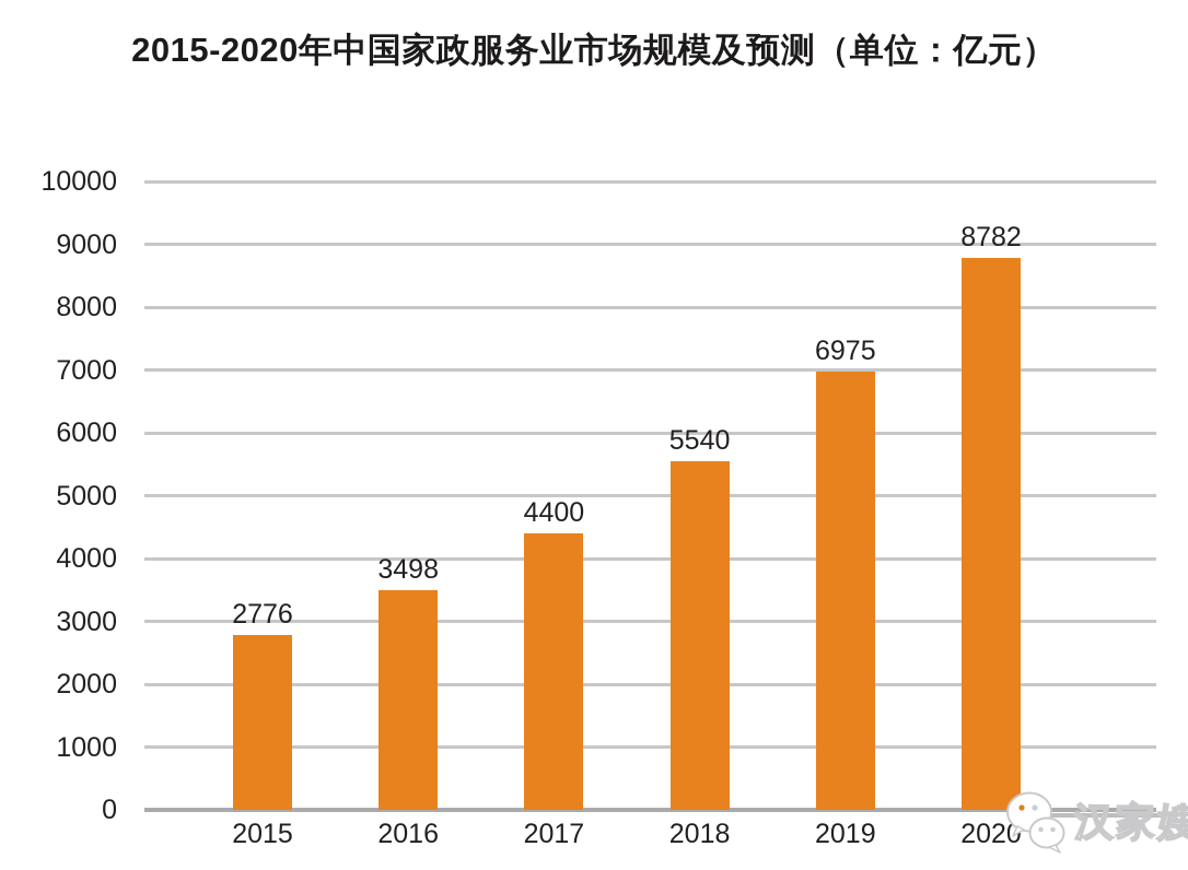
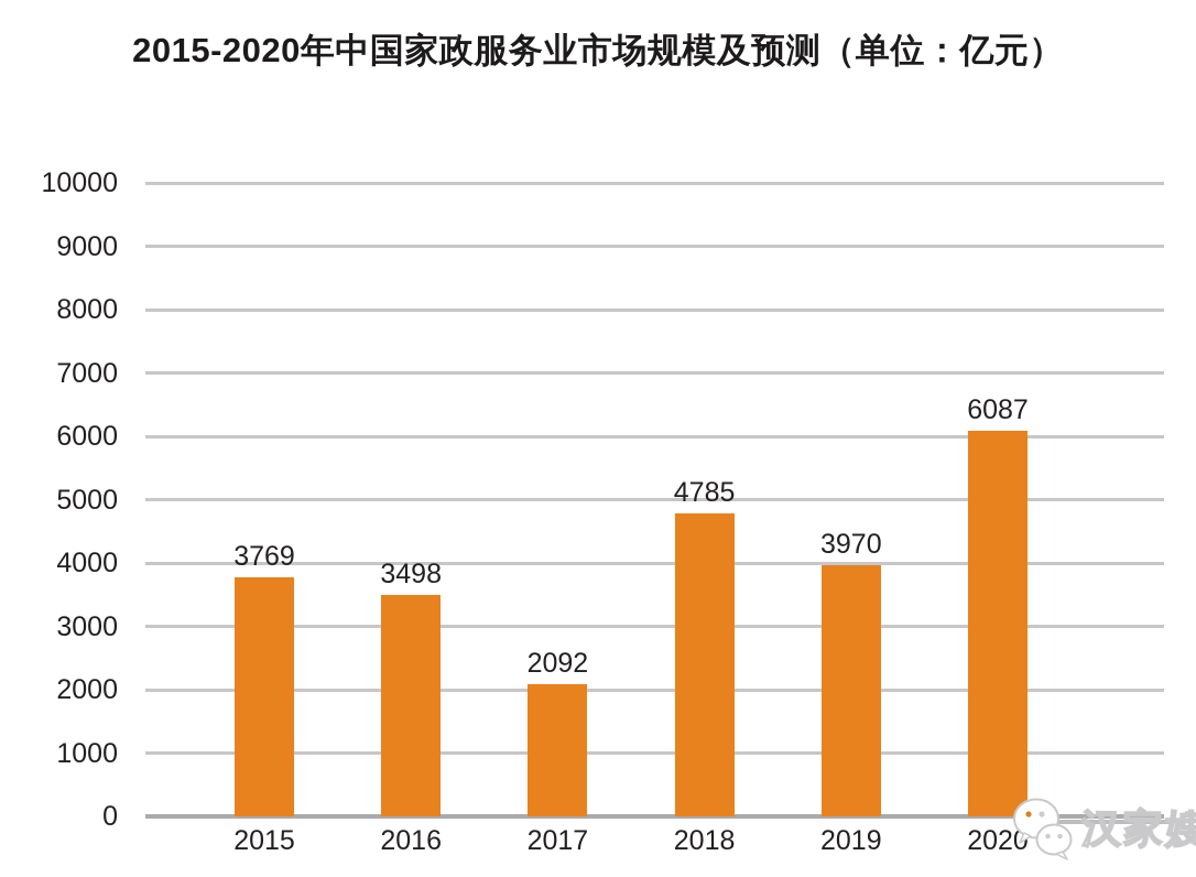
2015: 2776 -> 3769
2017: 4400 -> 2092
2018: 5540 -> 4785
2019: 6975 -> 3970
2020: 8782 -> 6087
